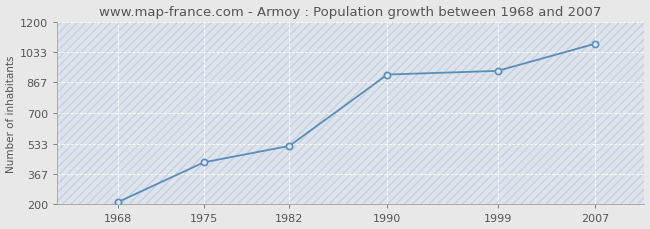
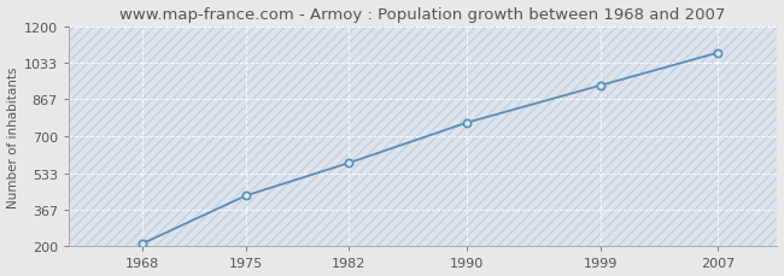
1982: 520 -> 580
1990: 910 -> 760
